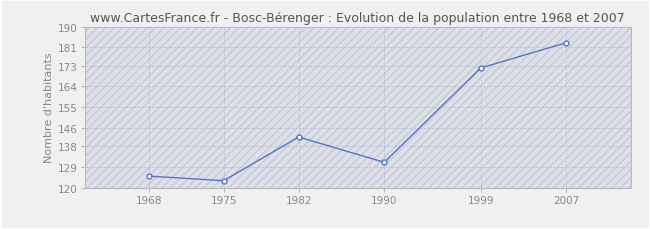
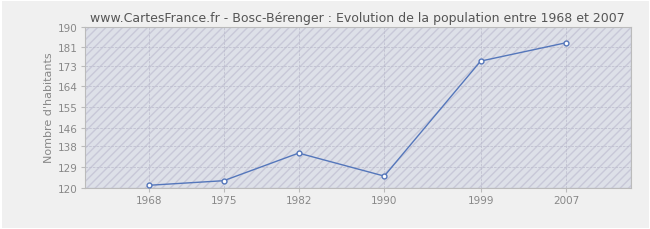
1968: 125 -> 121
1982: 142 -> 135
1990: 131 -> 125
1999: 172 -> 175
